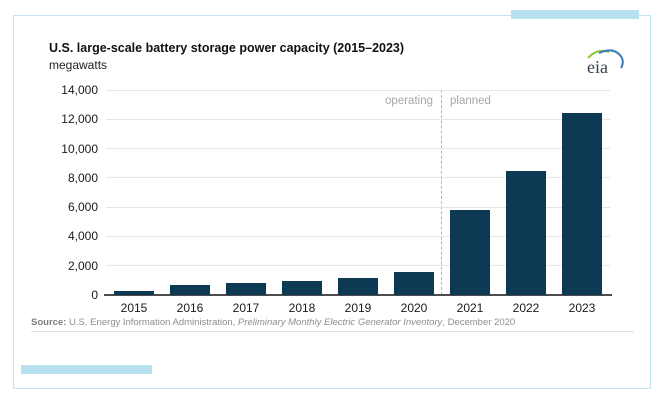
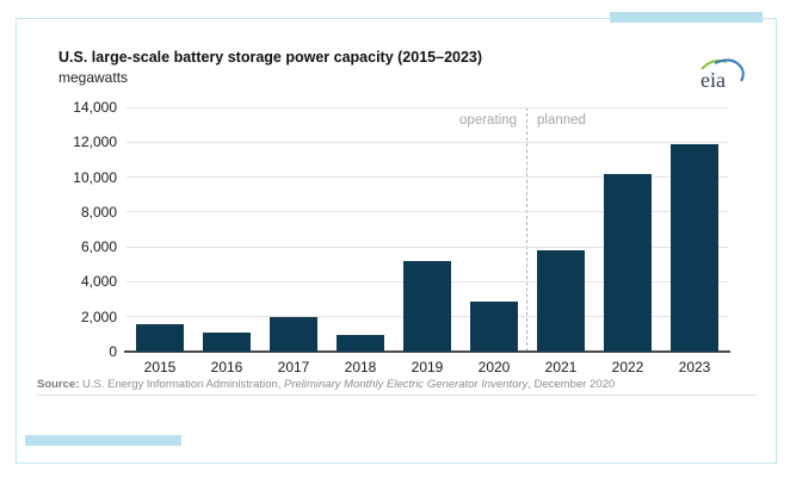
2015: 200 -> 1600
2016: 600 -> 1100
2017: 800 -> 2000
2019: 1200 -> 5200
2020: 1600 -> 2900
2022: 8500 -> 10200
2023: 12400 -> 11900
